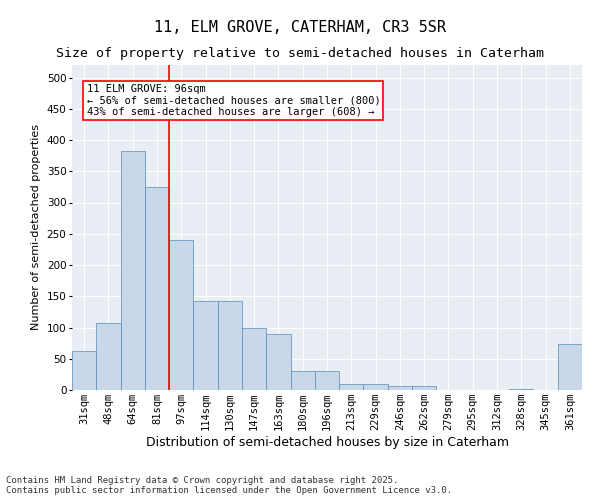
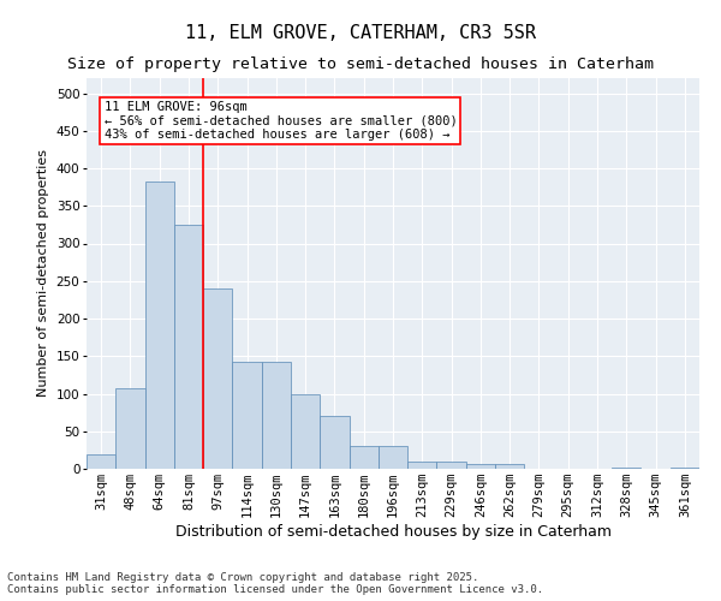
31sqm: 62 -> 20
163sqm: 90 -> 70
361sqm: 74 -> 2
